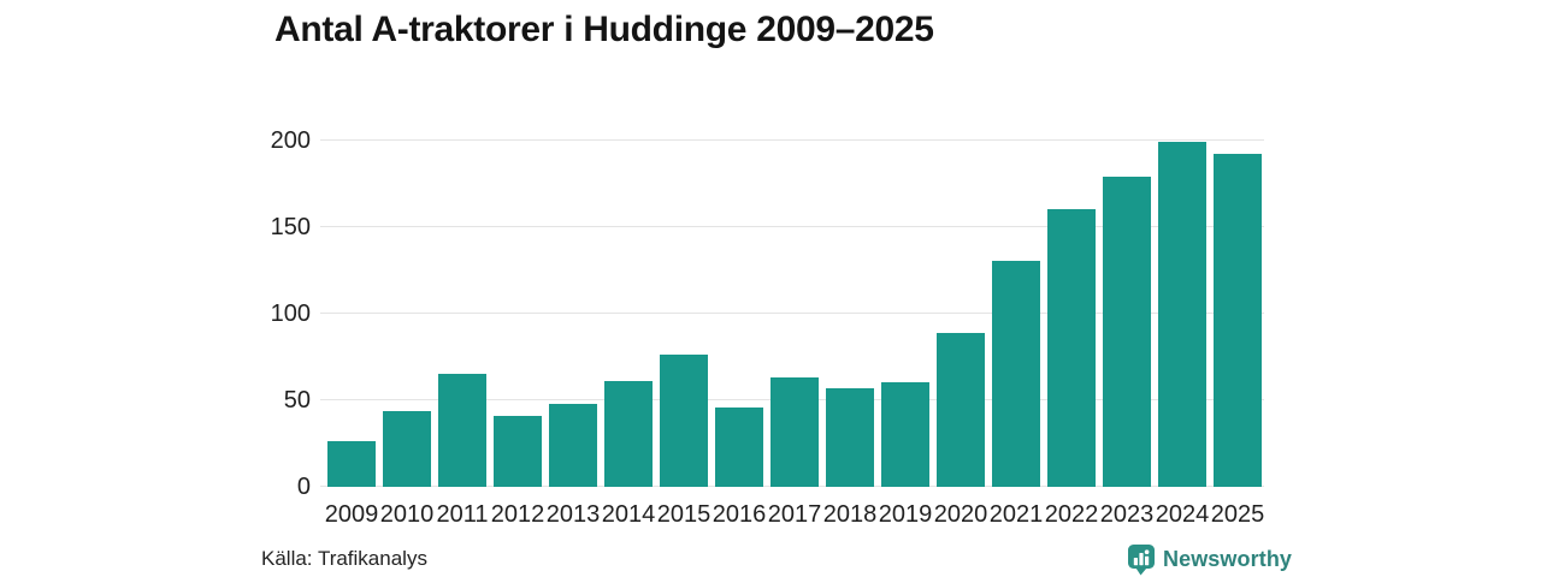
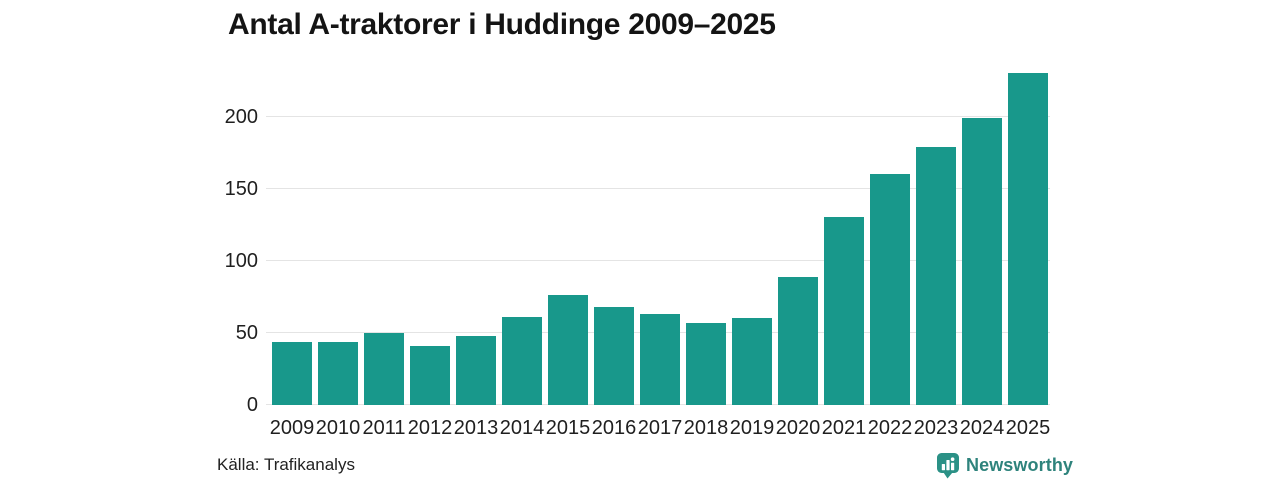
2009: 26 -> 44
2011: 65 -> 50
2016: 46 -> 68
2025: 192 -> 230
